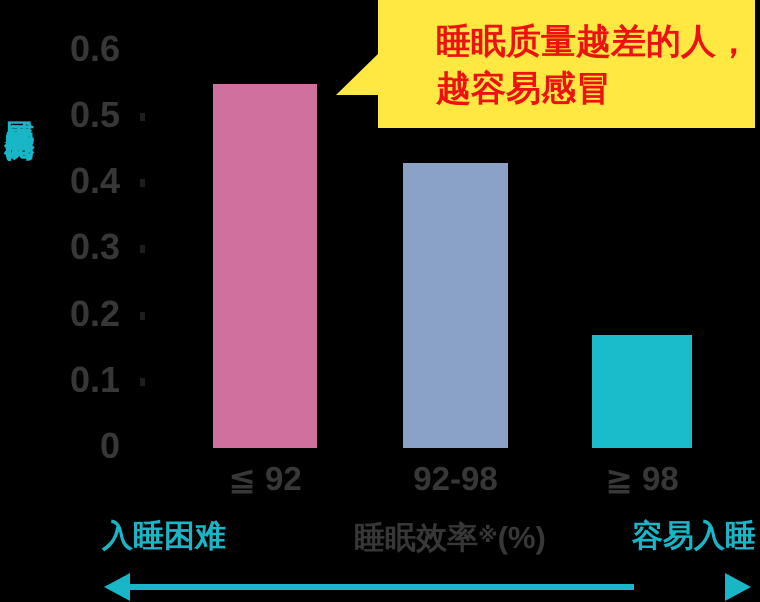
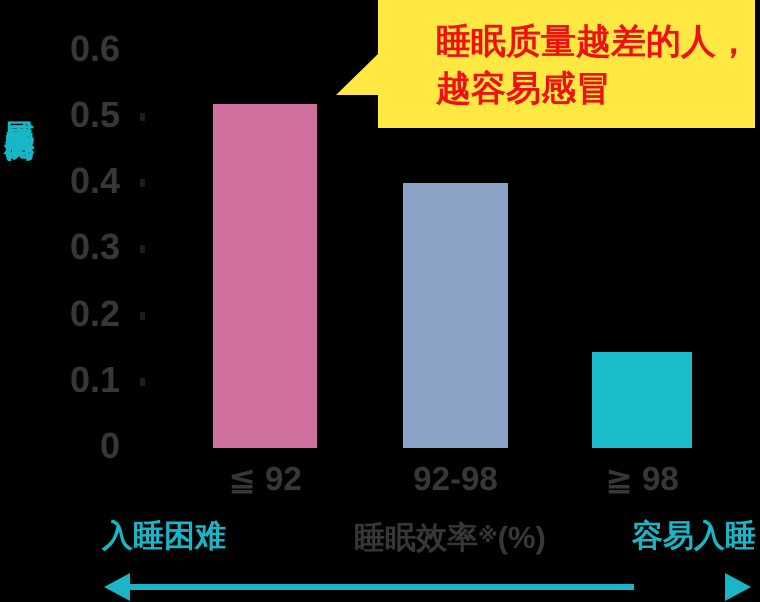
≦ 92: 0.55 -> 0.52
92-98: 0.43 -> 0.40
≧ 98: 0.17 -> 0.14
